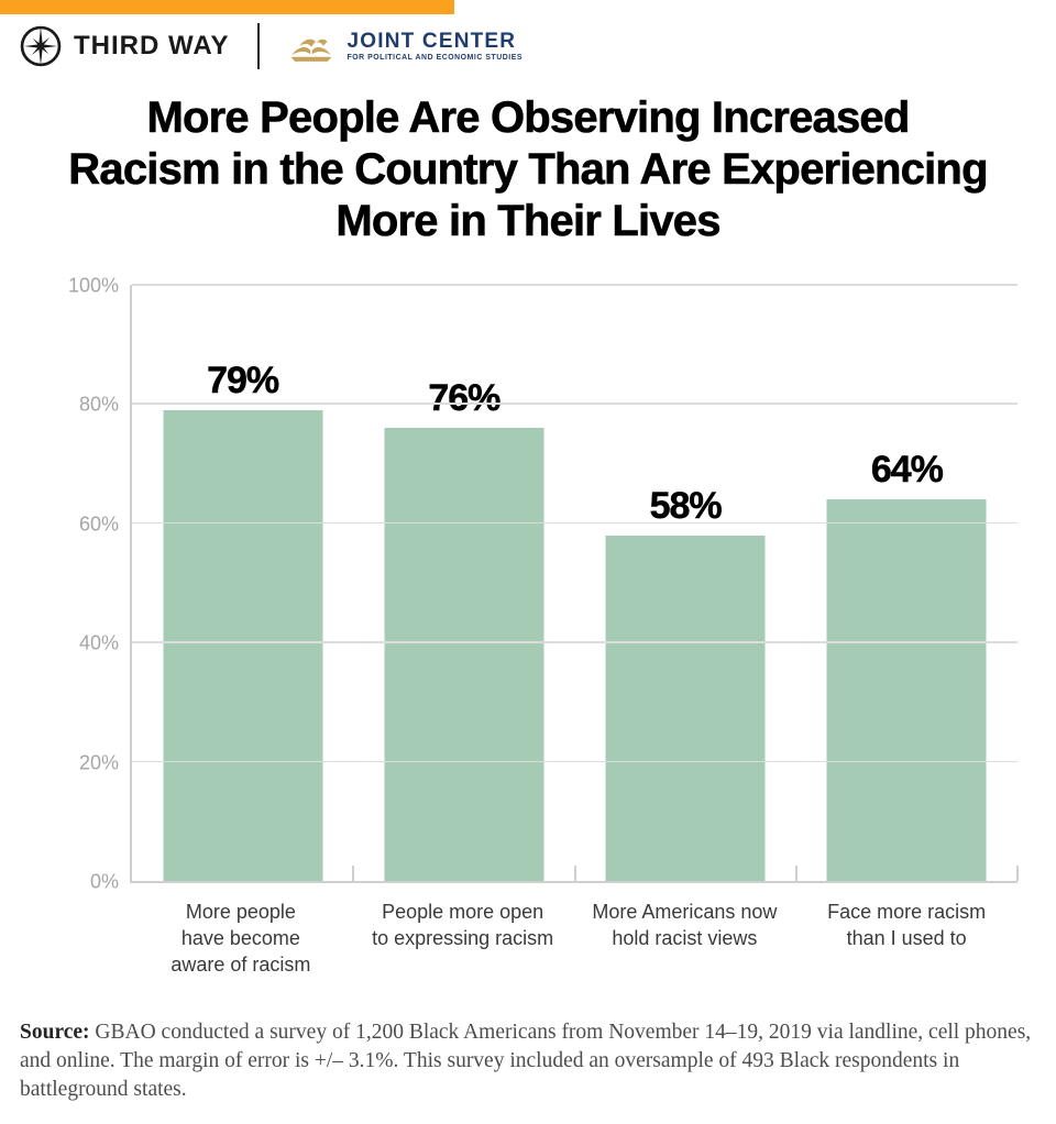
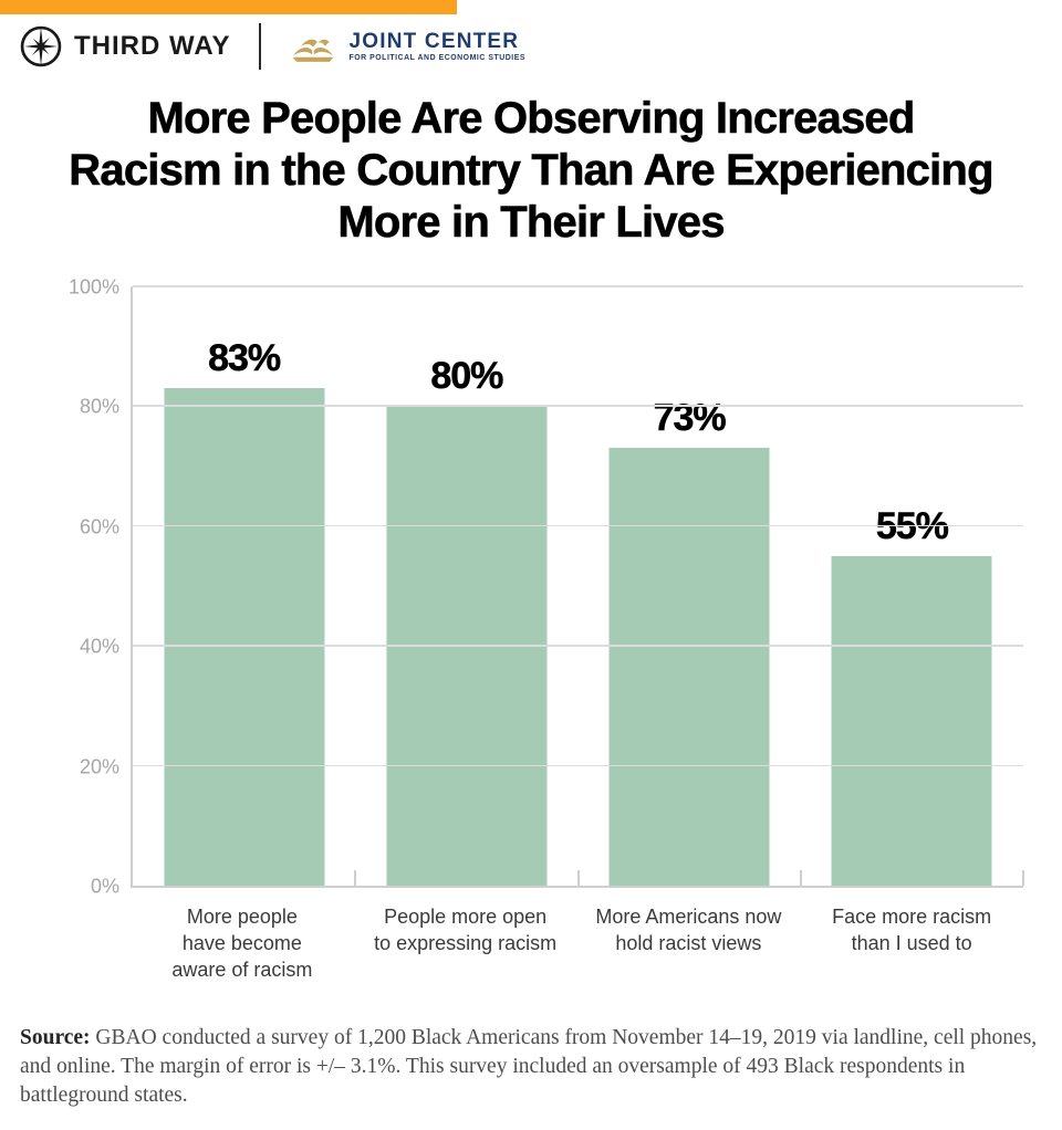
More people have become aware of racism: 79% -> 83%
People more open to expressing racism: 76% -> 80%
More Americans now hold racist views: 58% -> 73%
Face more racism than I used to: 64% -> 55%
